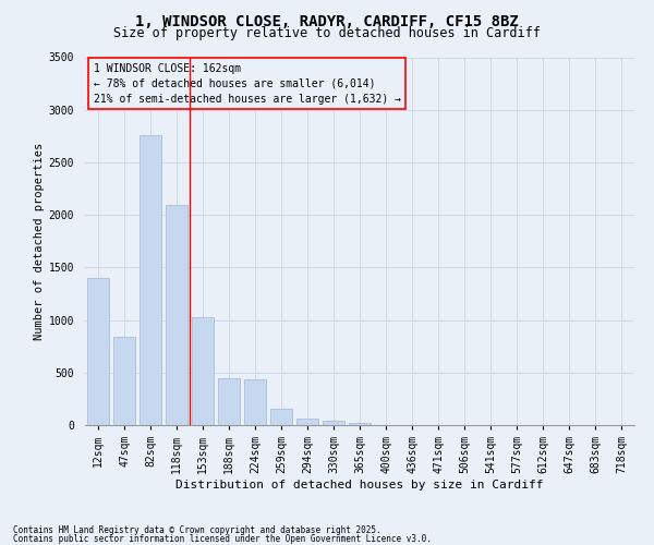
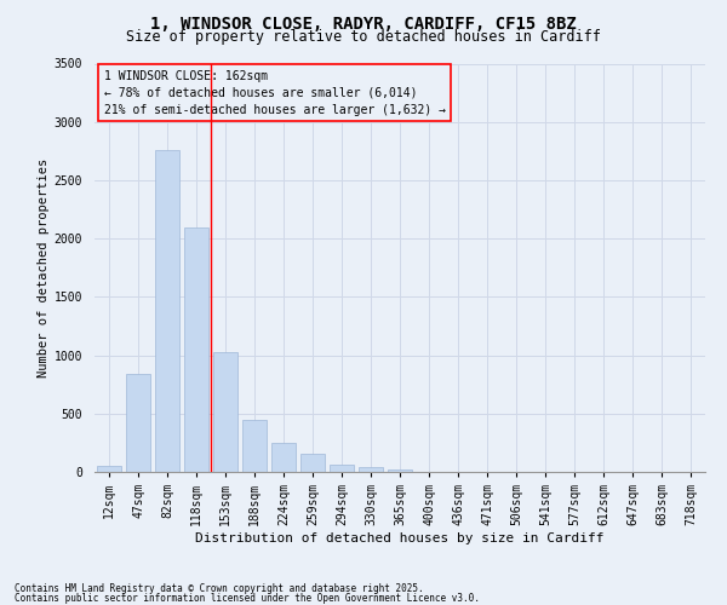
12sqm: 1400 -> 60
224sqm: 440 -> 250
